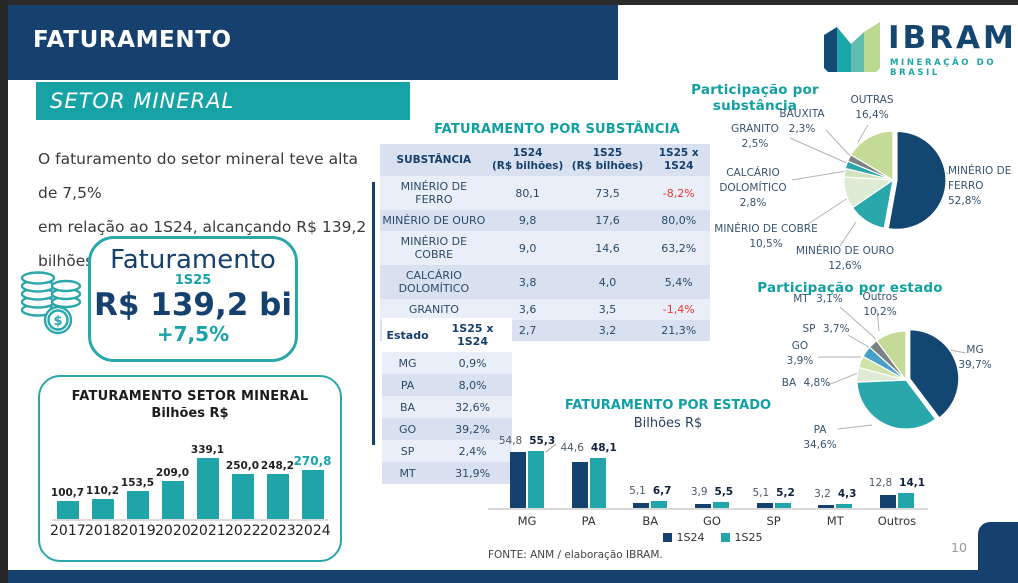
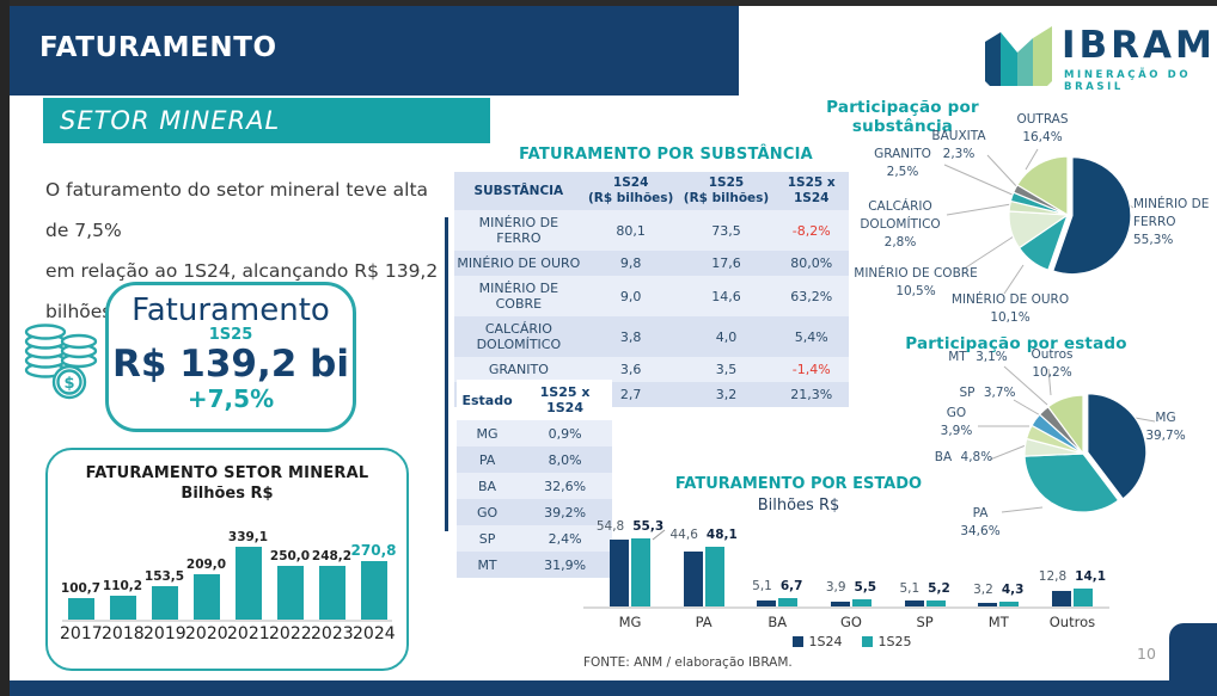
Participação por substância/MINÉRIO DE FERRO: 52,8% -> 55,3%
Participação por substância/MINÉRIO DE OURO: 12,6% -> 10,1%
